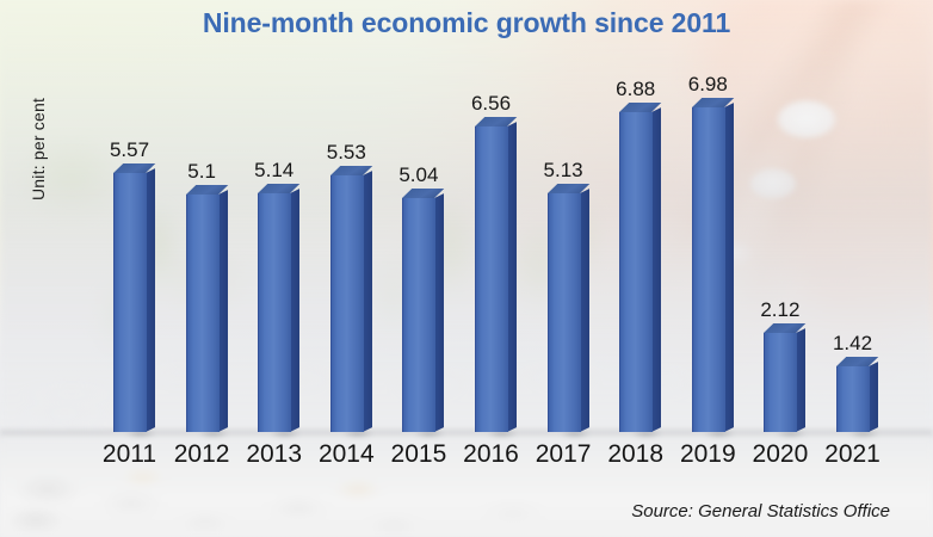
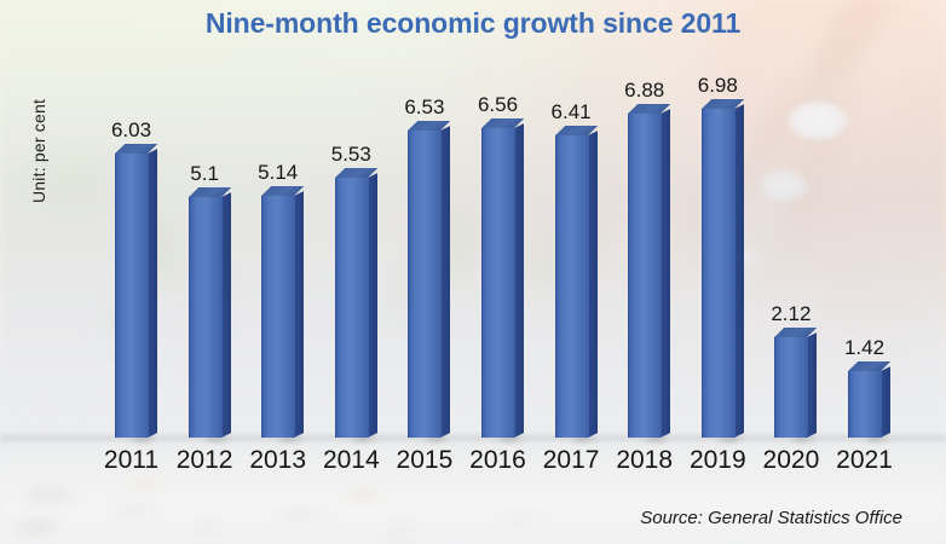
2011: 5.57 -> 6.03
2015: 5.04 -> 6.53
2017: 5.13 -> 6.41
